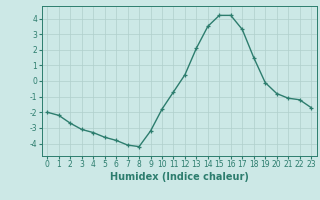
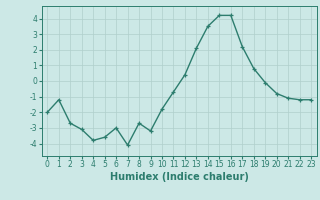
1: -2.2 -> -1.2
4: -3.3 -> -3.8
6: -3.8 -> -3.0
8: -4.2 -> -2.7
17: 3.3 -> 2.2
18: 1.5 -> 0.8
23: -1.7 -> -1.2
